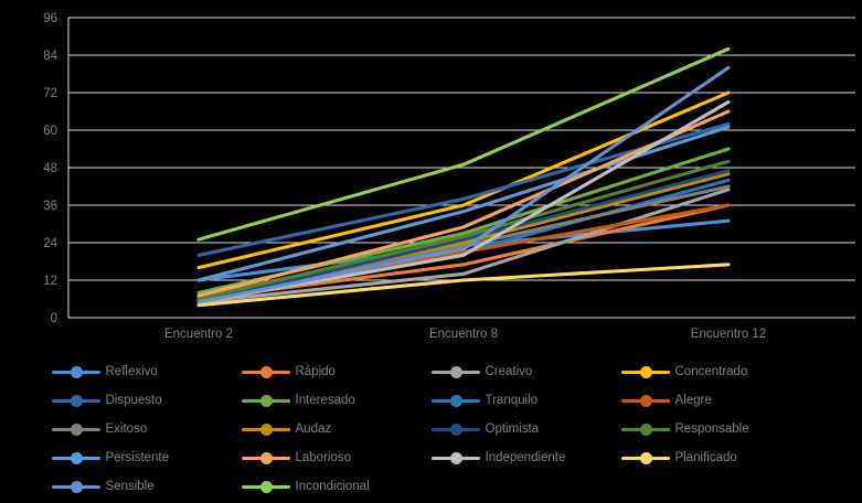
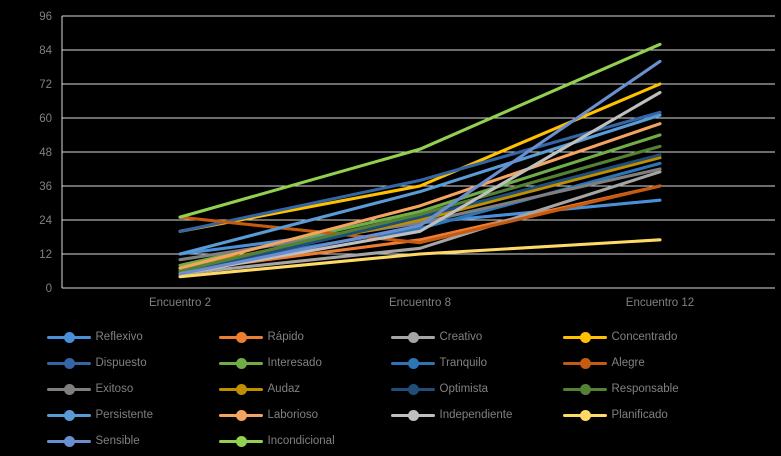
Concentrado/Encuentro 2: 16 -> 20
Alegre/Encuentro 2: 5 -> 25
Exitoso/Encuentro 2: 6 -> 10
Alegre/Encuentro 8: 21 -> 16
Laborioso/Encuentro 12: 66 -> 58
